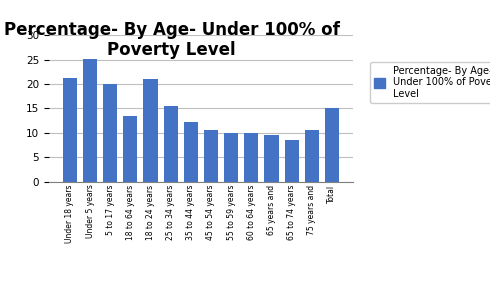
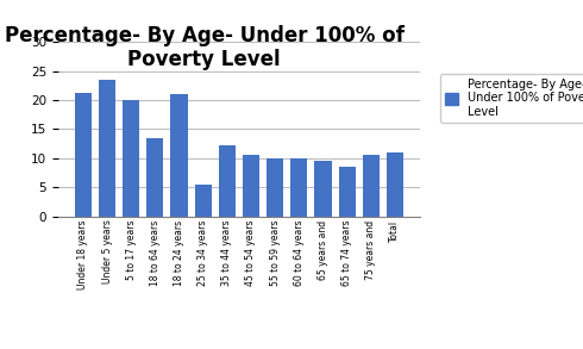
Under 5 years: 25.1 -> 23.5
25 to 34 years: 15.5 -> 5.5
Total: 15.1 -> 11.0
